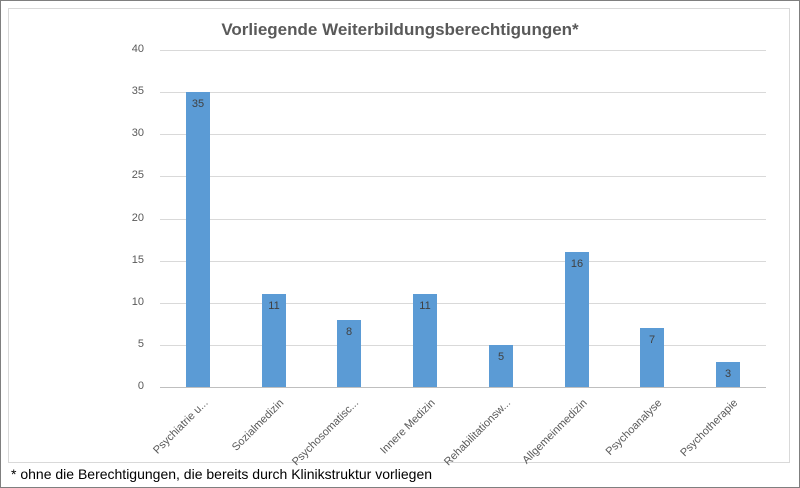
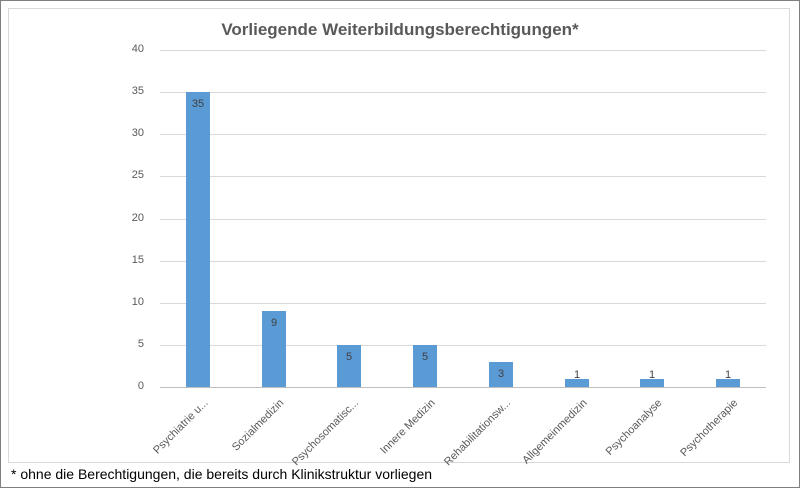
Sozialmedizin: 11 -> 9
Psychosomatisc...: 8 -> 5
Innere Medizin: 11 -> 5
Rehabilitationsw...: 5 -> 3
Allgemeinmedizin: 16 -> 1
Psychoanalyse: 7 -> 1
Psychotherapie: 3 -> 1
